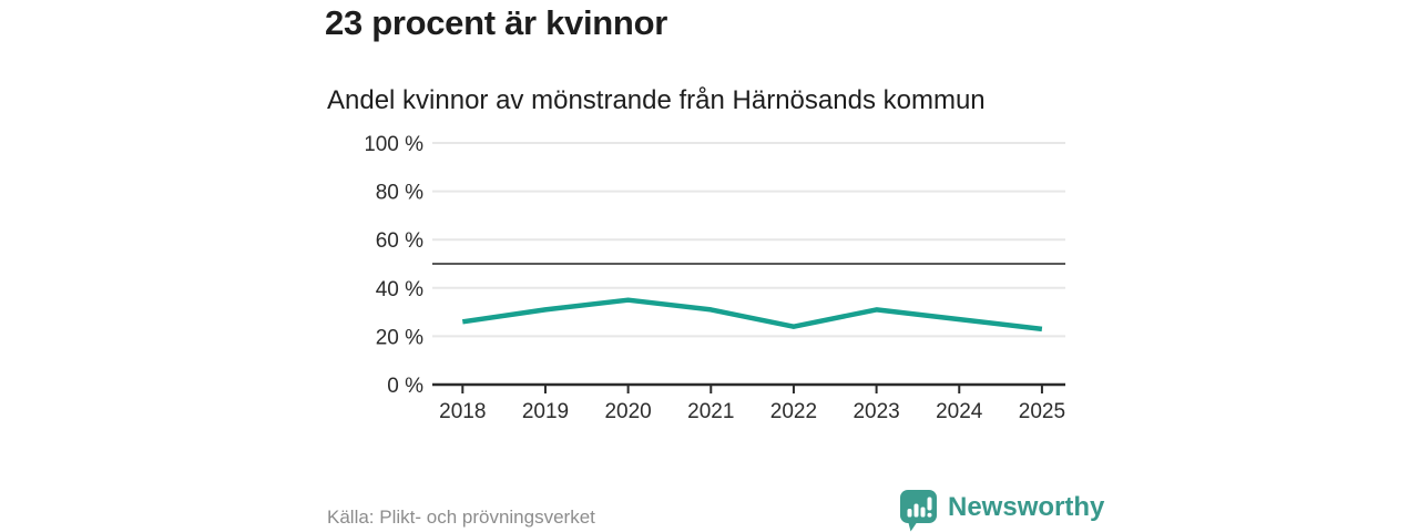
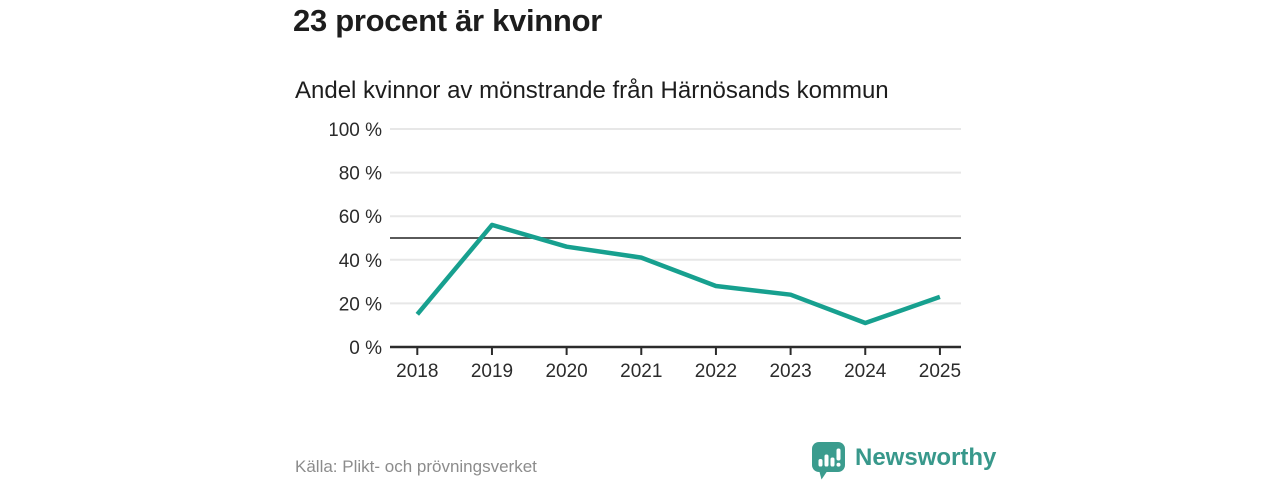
2018: 26% -> 15%
2019: 31% -> 56%
2020: 35% -> 46%
2021: 31% -> 41%
2022: 24% -> 28%
2023: 31% -> 24%
2024: 27% -> 11%
